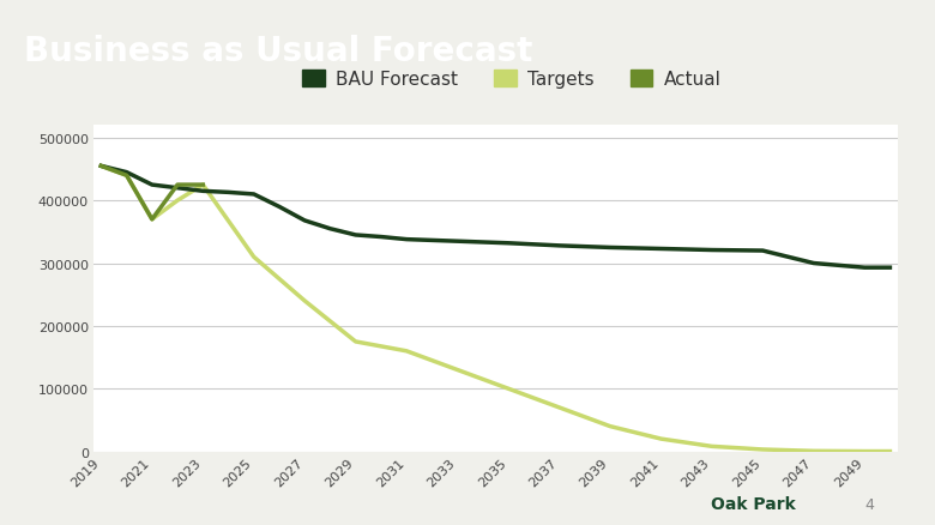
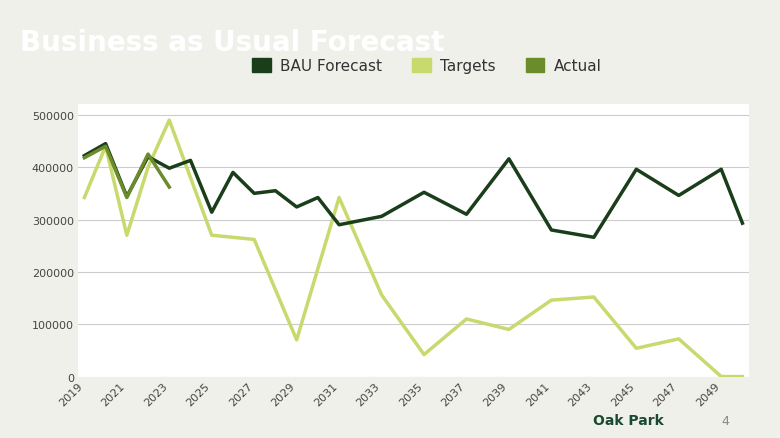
BAU Forecast/2019: 455000 -> 422000
Targets/2019: 455000 -> 342000
Actual/2019: 455000 -> 418000
BAU Forecast/2021: 425000 -> 344000
Targets/2021: 370000 -> 270000
Actual/2021: 370000 -> 342000
BAU Forecast/2023: 415000 -> 398000
Targets/2023: 425000 -> 490000
Actual/2023: 425000 -> 362000
BAU Forecast/2025: 410000 -> 314000
Targets/2025: 310000 -> 270000
BAU Forecast/2027: 368000 -> 350000
Targets/2027: 240000 -> 262000
BAU Forecast/2029: 345000 -> 324000
Targets/2029: 175000 -> 70000
BAU Forecast/2031: 338000 -> 290000
Targets/2031: 160000 -> 342000
BAU Forecast/2033: 335000 -> 306000
Targets/2033: 130000 -> 156000
BAU Forecast/2035: 332000 -> 352000
Targets/2035: 100000 -> 42000
BAU Forecast/2037: 328000 -> 310000
Targets/2037: 70000 -> 110000
BAU Forecast/2039: 325000 -> 416000
Targets/2039: 40000 -> 90000
BAU Forecast/2041: 323000 -> 280000
Targets/2041: 20000 -> 146000
BAU Forecast/2043: 321000 -> 266000
Targets/2043: 8000 -> 152000
BAU Forecast/2045: 320000 -> 396000
Targets/2045: 3000 -> 54000
BAU Forecast/2047: 300000 -> 346000
Targets/2047: 0 -> 72000
BAU Forecast/2049: 293000 -> 396000
